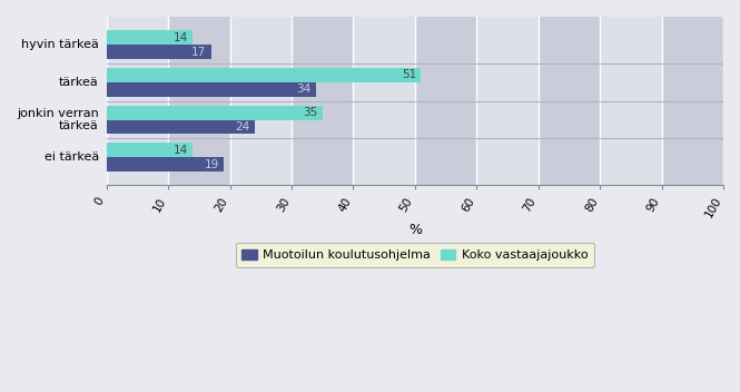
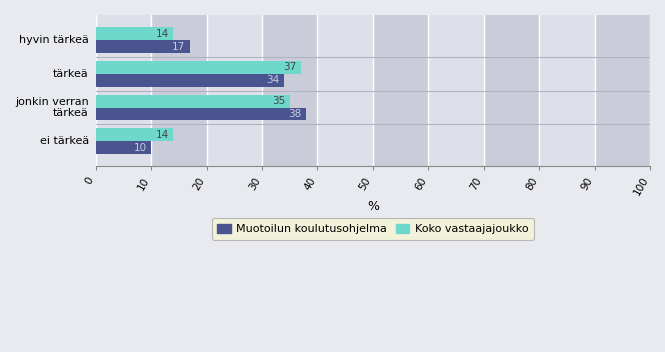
Koko vastaajajoukko/tärkeä: 51 -> 37
Muotoilun koulutusohjelma/jonkin verran tärkeä: 24 -> 38
Muotoilun koulutusohjelma/ei tärkeä: 19 -> 10
